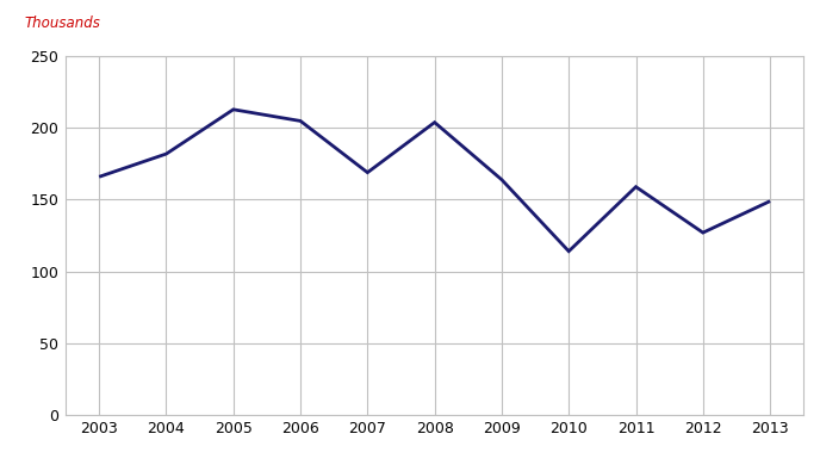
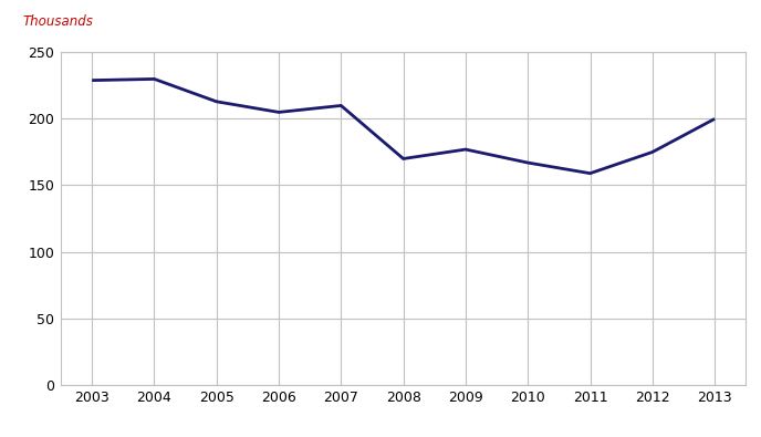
2003: 166 -> 229
2004: 182 -> 230
2007: 169 -> 210
2008: 204 -> 170
2009: 164 -> 177
2010: 114 -> 167
2012: 127 -> 175
2013: 149 -> 200
